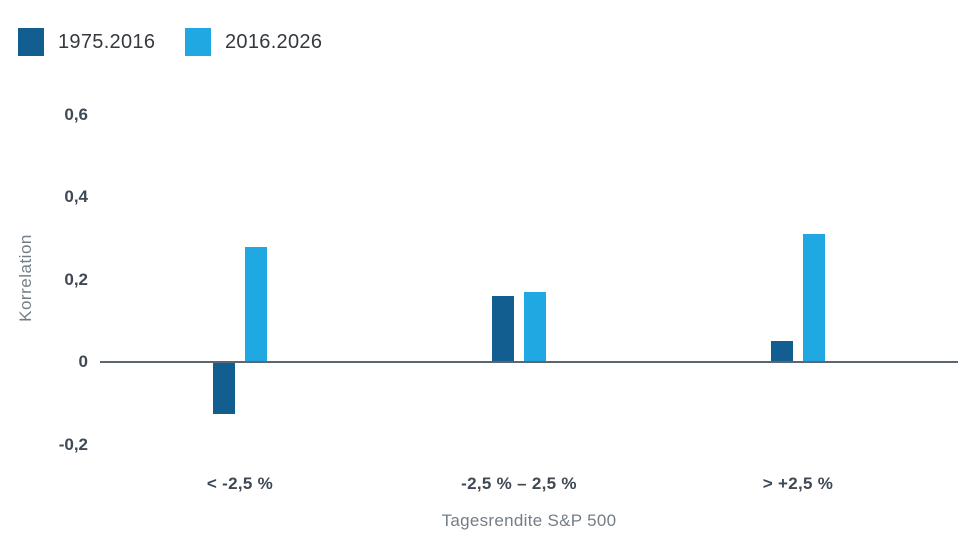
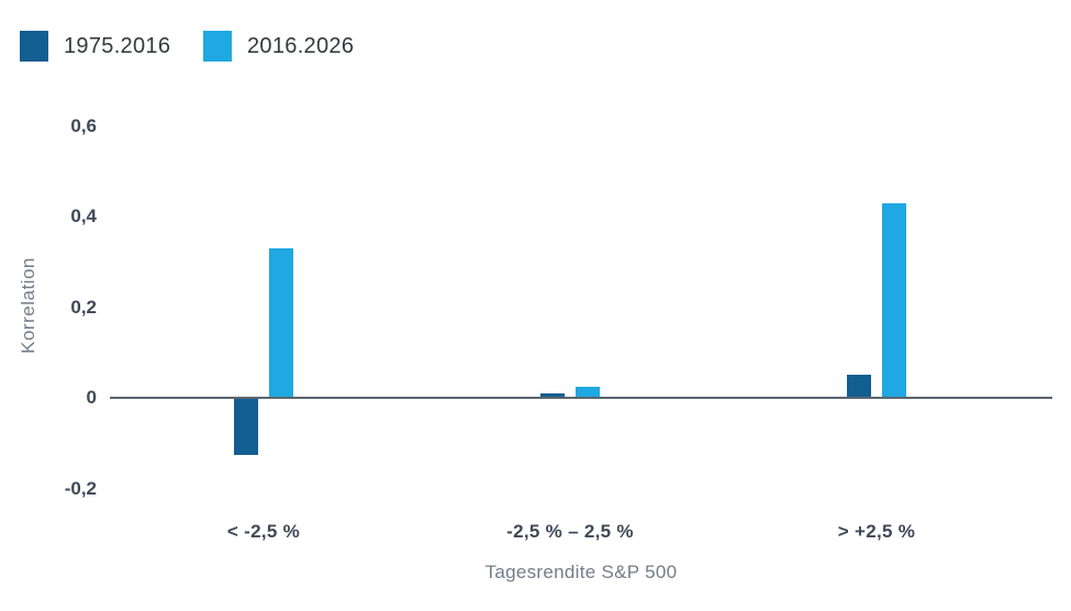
2016.2026/< -2,5 %: 0,28 -> 0,33
1975.2016/-2,5 % – 2,5 %: 0,16 -> 0,01
2016.2026/-2,5 % – 2,5 %: 0,17 -> 0,03
2016.2026/> +2,5 %: 0,31 -> 0,43
